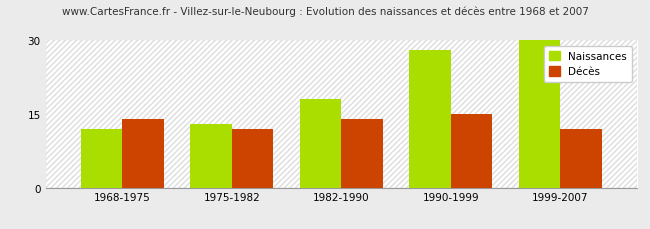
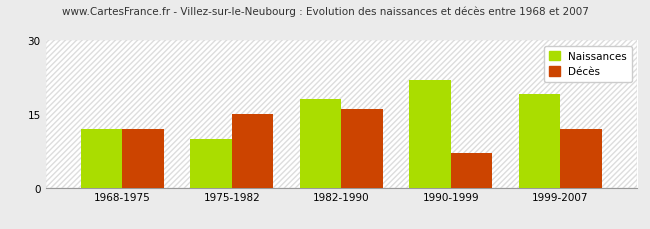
Décès/1968-1975: 14 -> 12
Naissances/1975-1982: 13 -> 10
Décès/1975-1982: 12 -> 15
Décès/1982-1990: 14 -> 16
Naissances/1990-1999: 28 -> 22
Décès/1990-1999: 15 -> 7
Naissances/1999-2007: 30 -> 19
